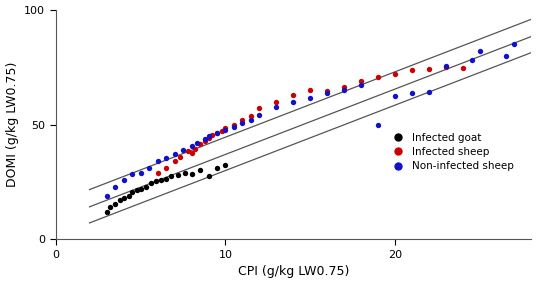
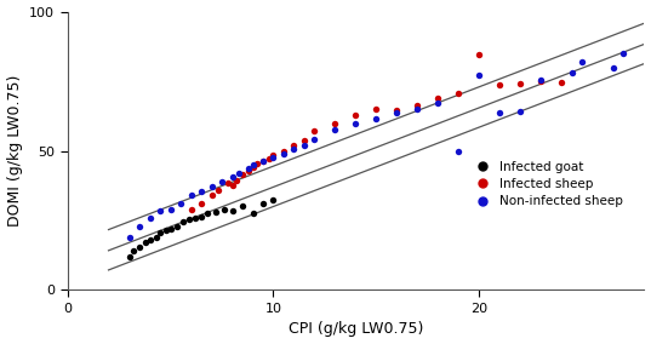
Infected sheep/20: 72.0 -> 84.5
Non-infected sheep/20: 62.5 -> 77.0
